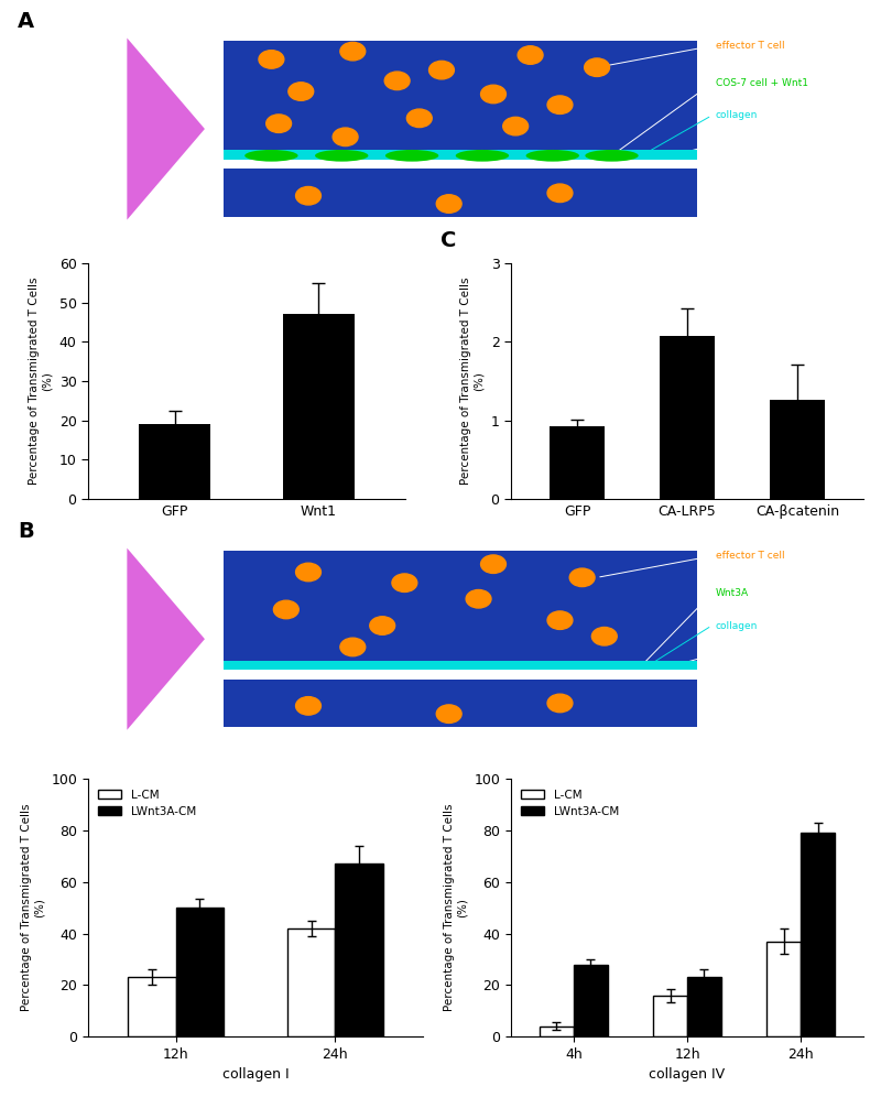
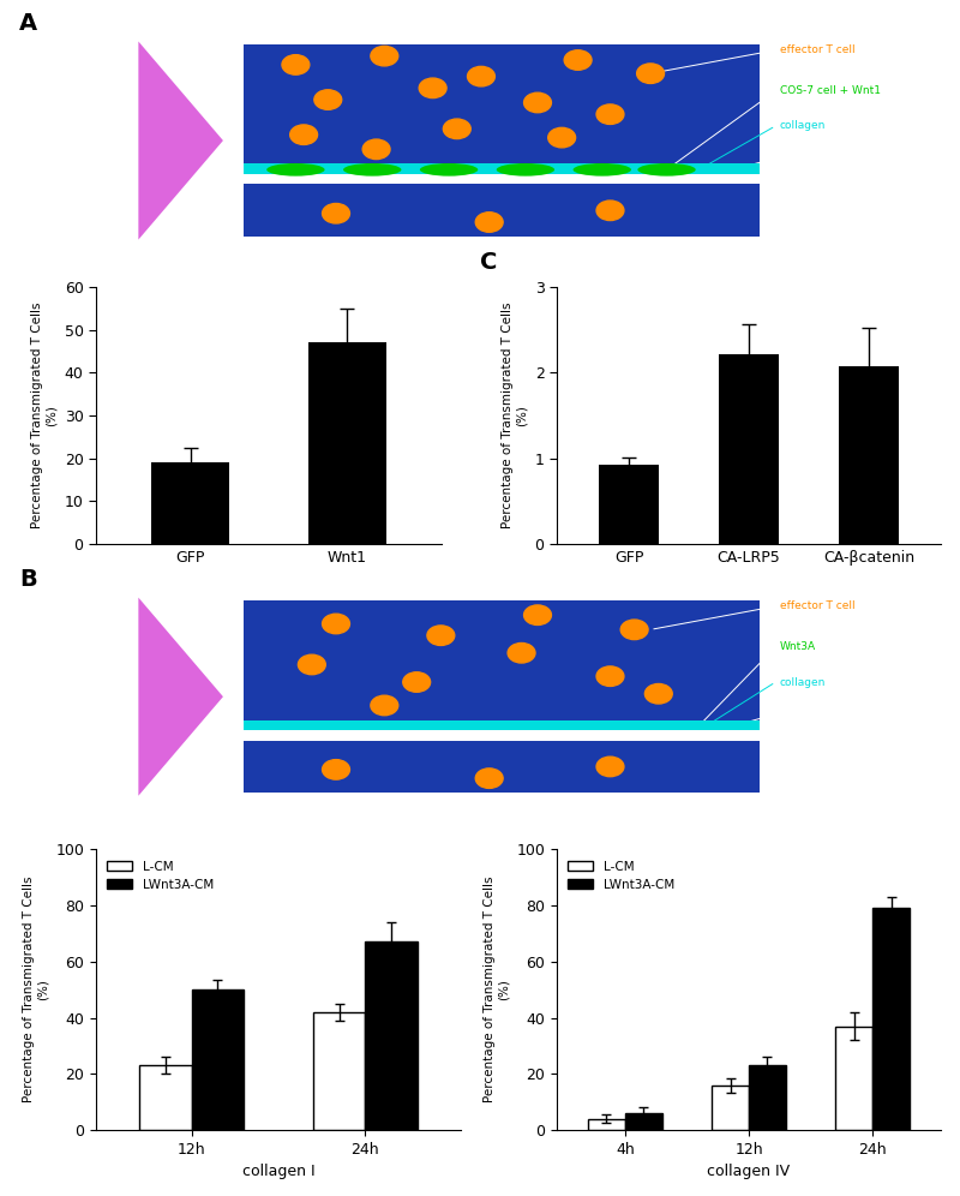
CA-LRP5: 2.08 -> 2.22
CA-βcatenin: 1.26 -> 2.07
LWnt3A-CM/4h: 28 -> 6
